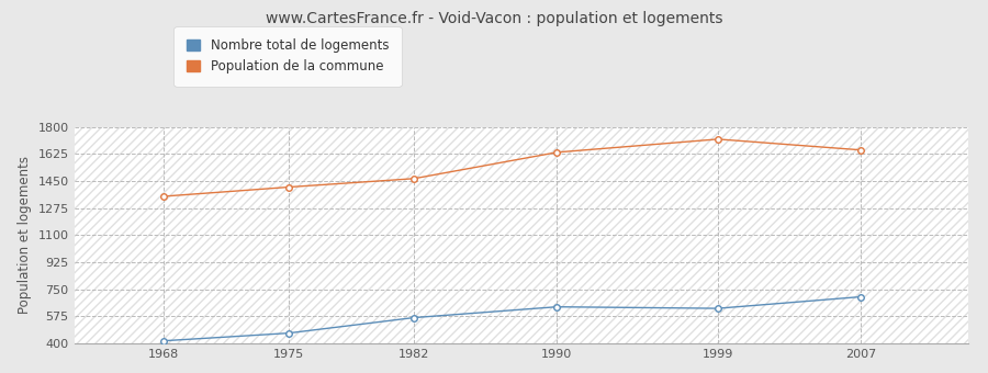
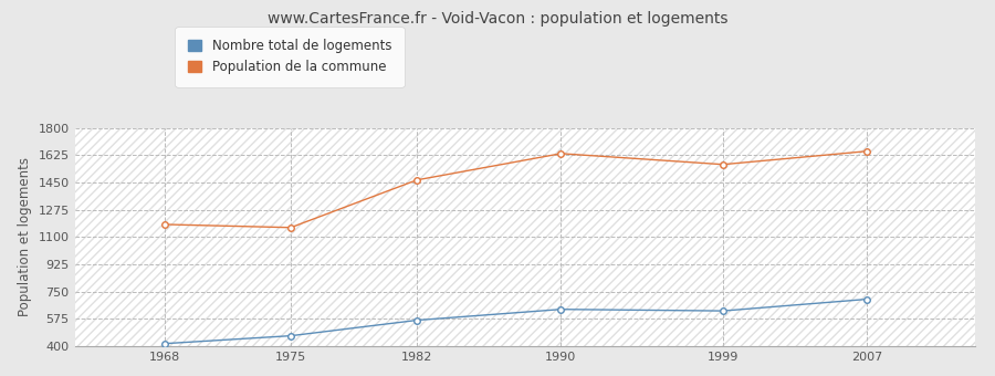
Population de la commune/1968: 1350 -> 1180
Population de la commune/1975: 1410 -> 1160
Population de la commune/1999: 1720 -> 1560
